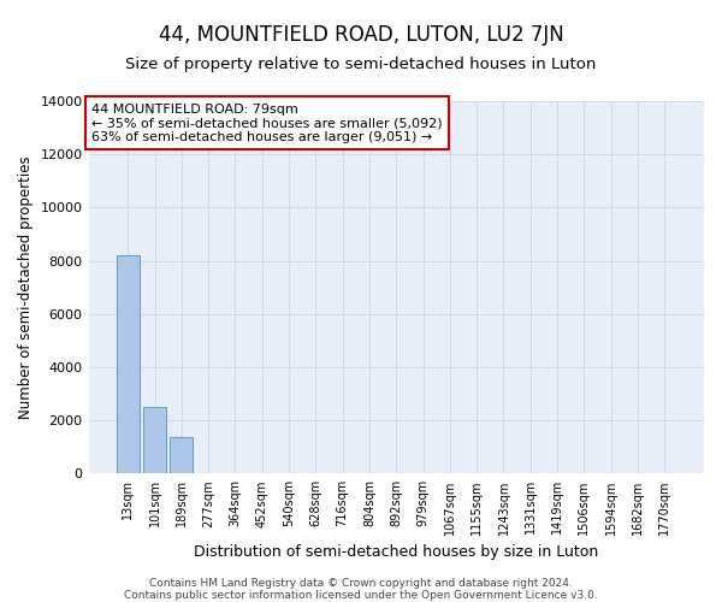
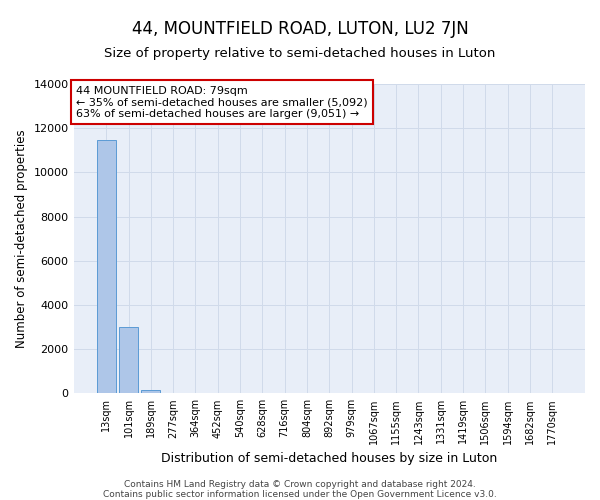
13sqm: 8200 -> 11450
101sqm: 2500 -> 3000
189sqm: 1350 -> 150
